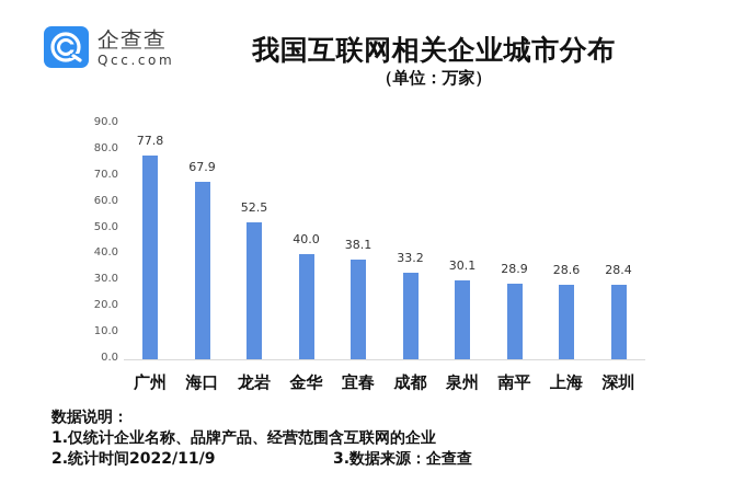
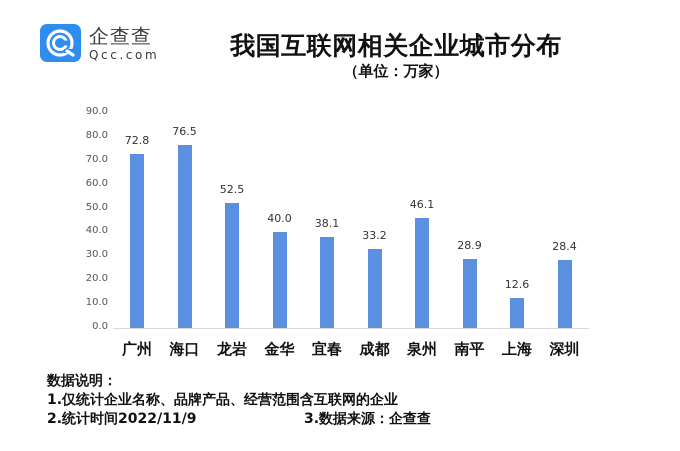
广州: 77.8 -> 72.8
海口: 67.9 -> 76.5
泉州: 30.1 -> 46.1
上海: 28.6 -> 12.6
